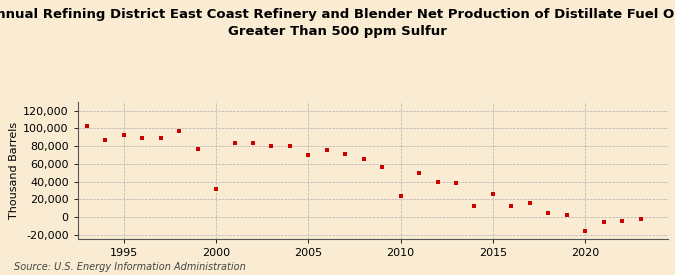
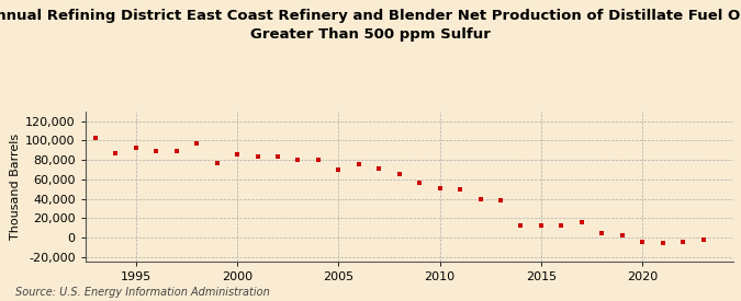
2000: 32,000 -> 86,000
2010: 24,000 -> 51,000
2015: 26,000 -> 13,000
2020: -16,000 -> -4,000
